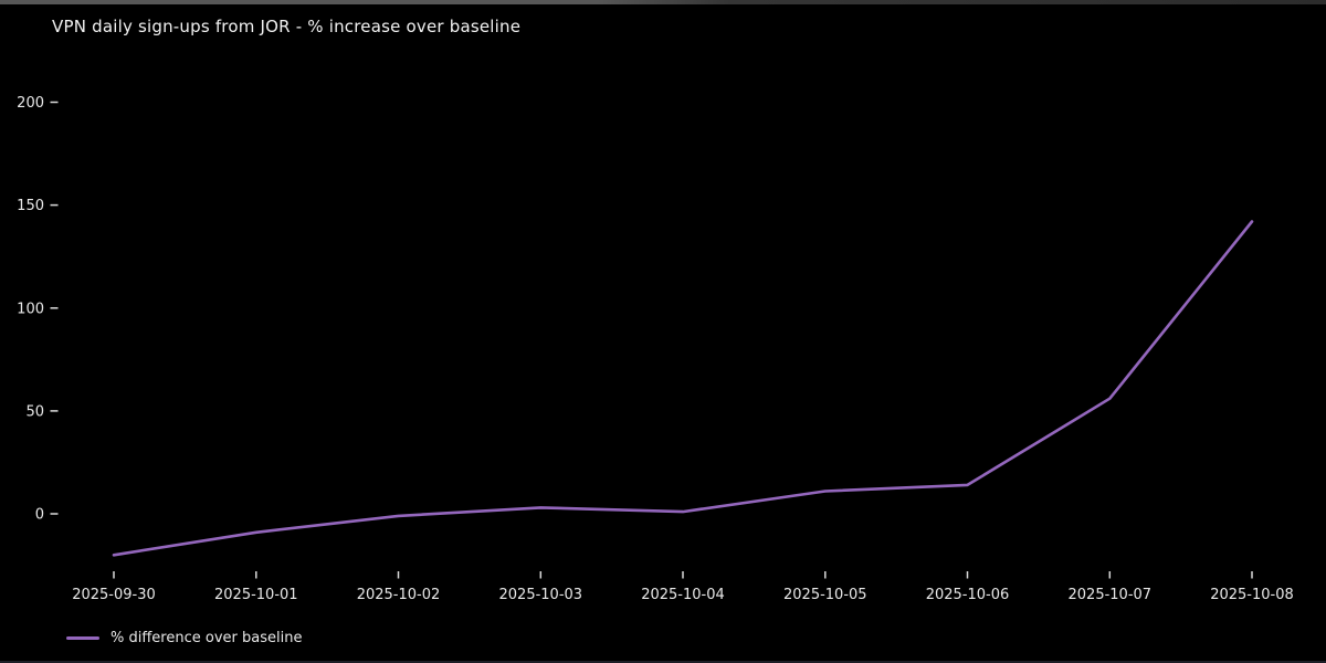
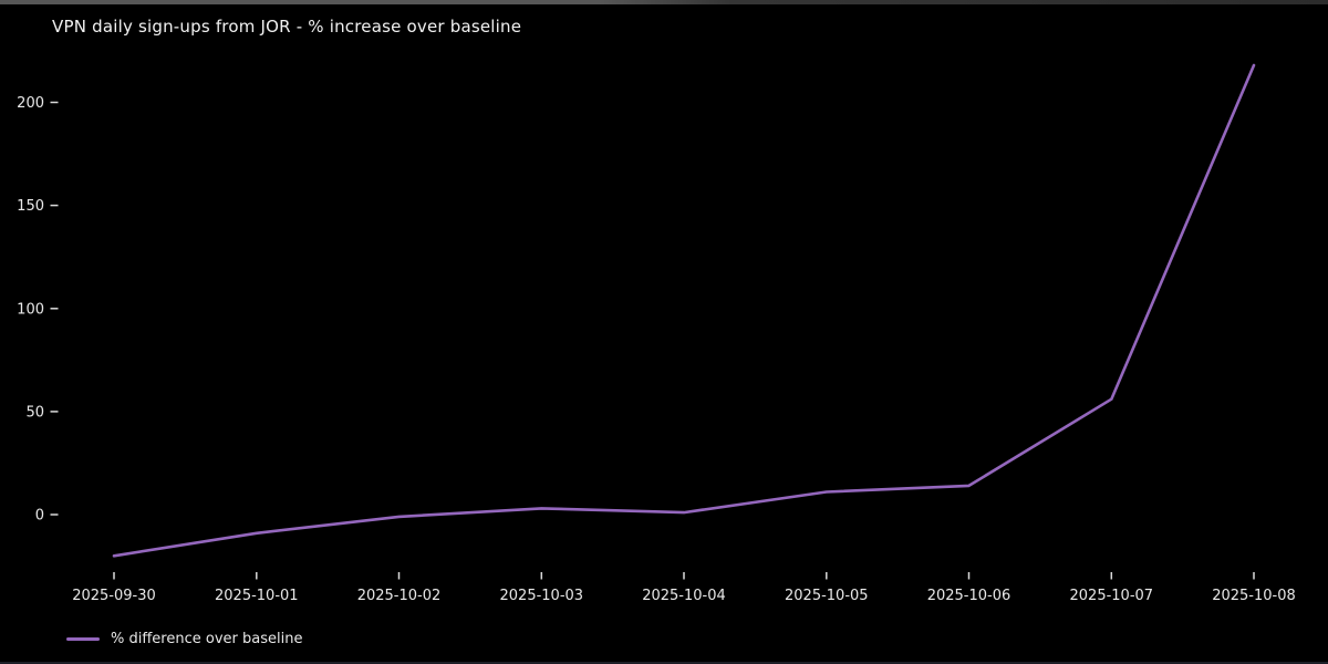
2025-10-08: 142 -> 218
